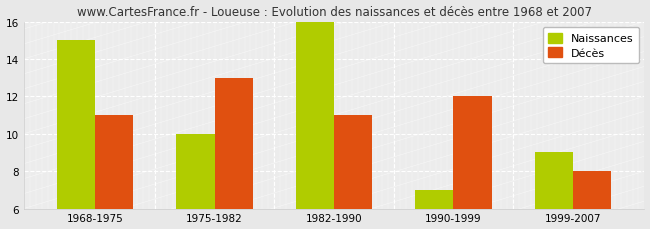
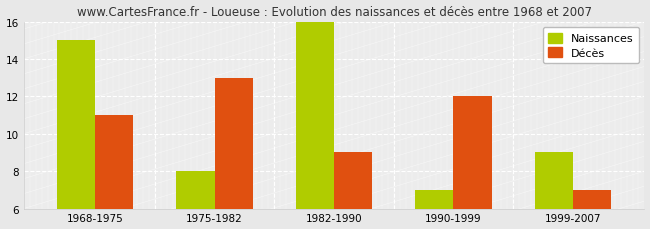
Naissances/1975-1982: 10 -> 8
Décès/1982-1990: 11 -> 9
Décès/1999-2007: 8 -> 7
